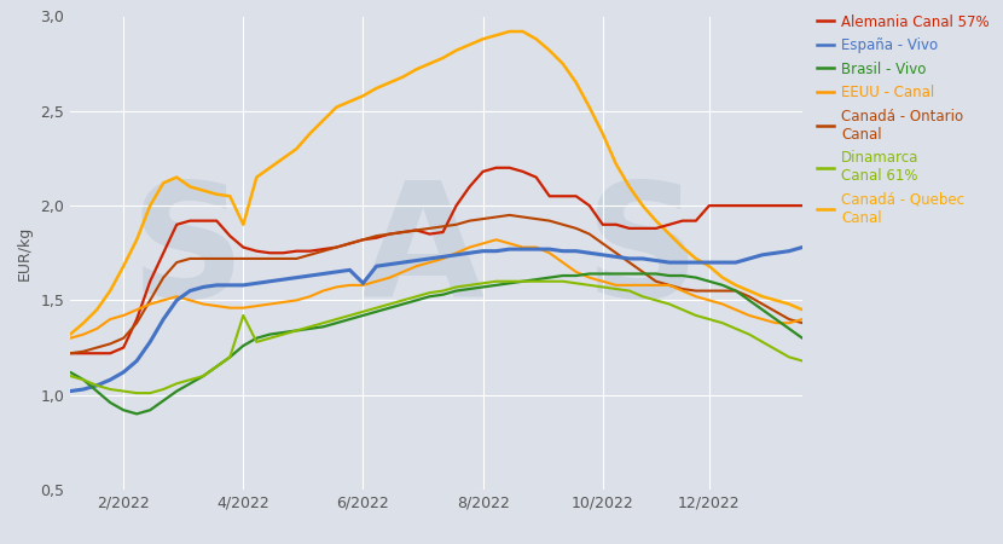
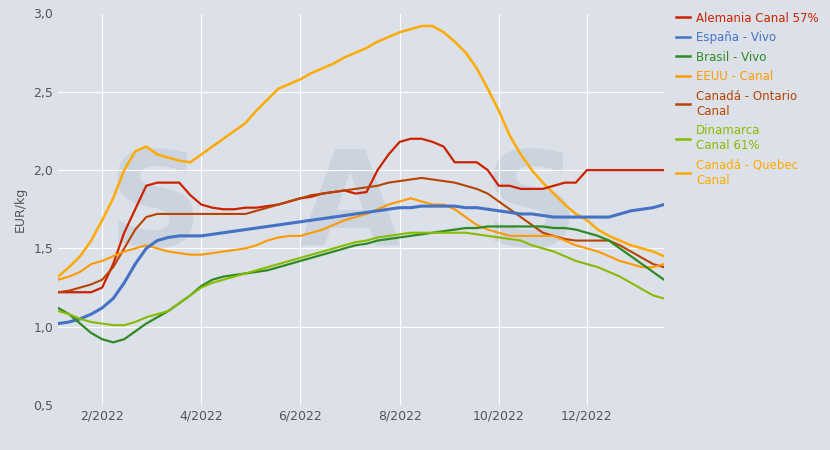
Dinamarca Canal 61%/4/2022: 1,42 -> 1,25
Canadá - Quebec Canal/4/2022: 1,90 -> 2,10
España - Vivo/6/2022: 1,59 -> 1,67
